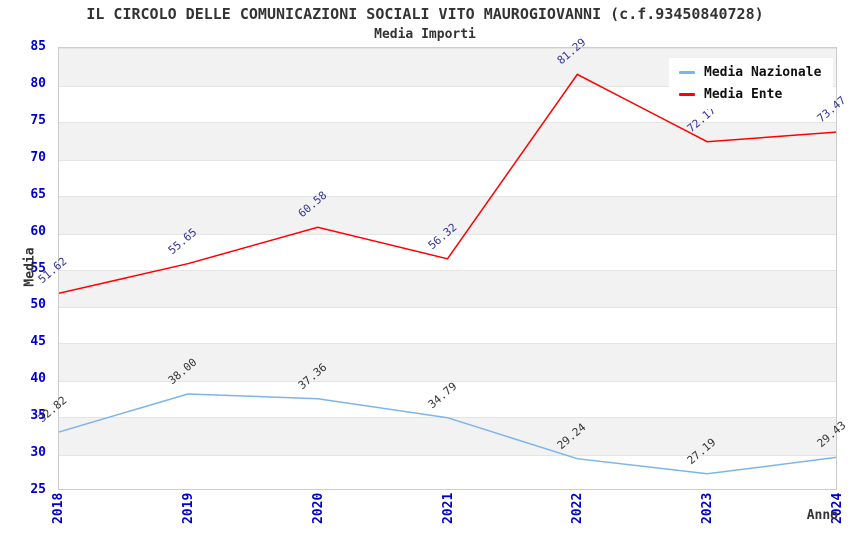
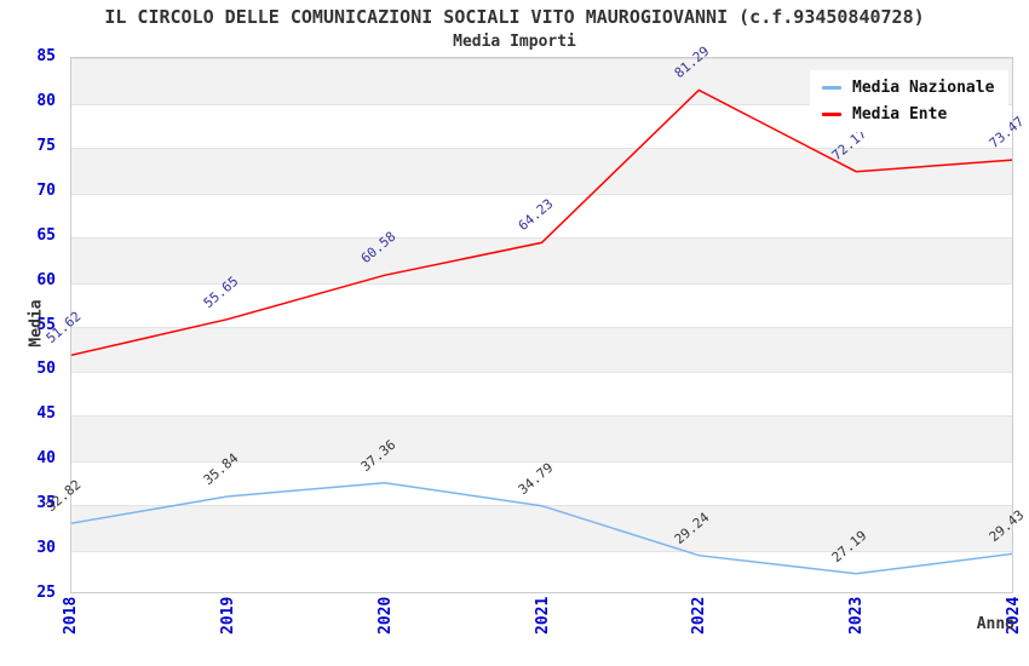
Media Nazionale/2019: 38.00 -> 35.84
Media Ente/2021: 56.32 -> 64.23
